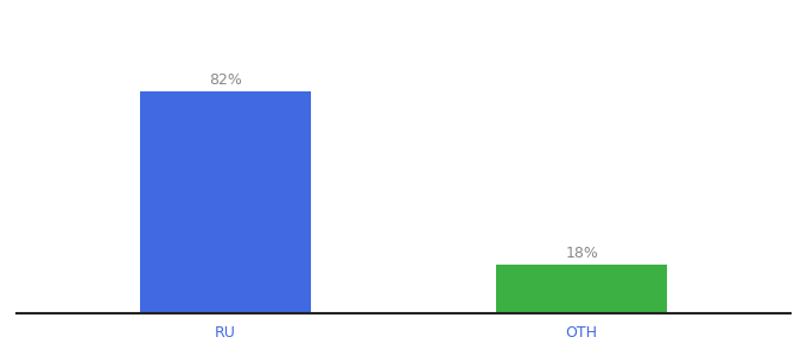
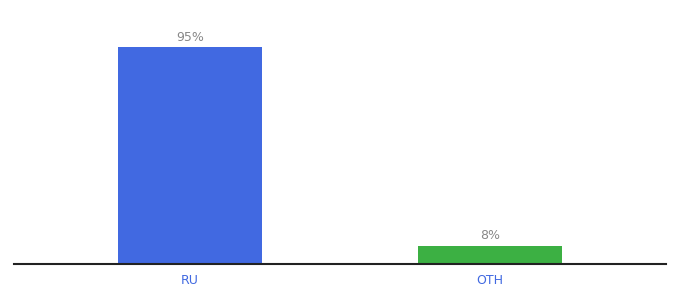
RU: 82% -> 95%
OTH: 18% -> 8%
